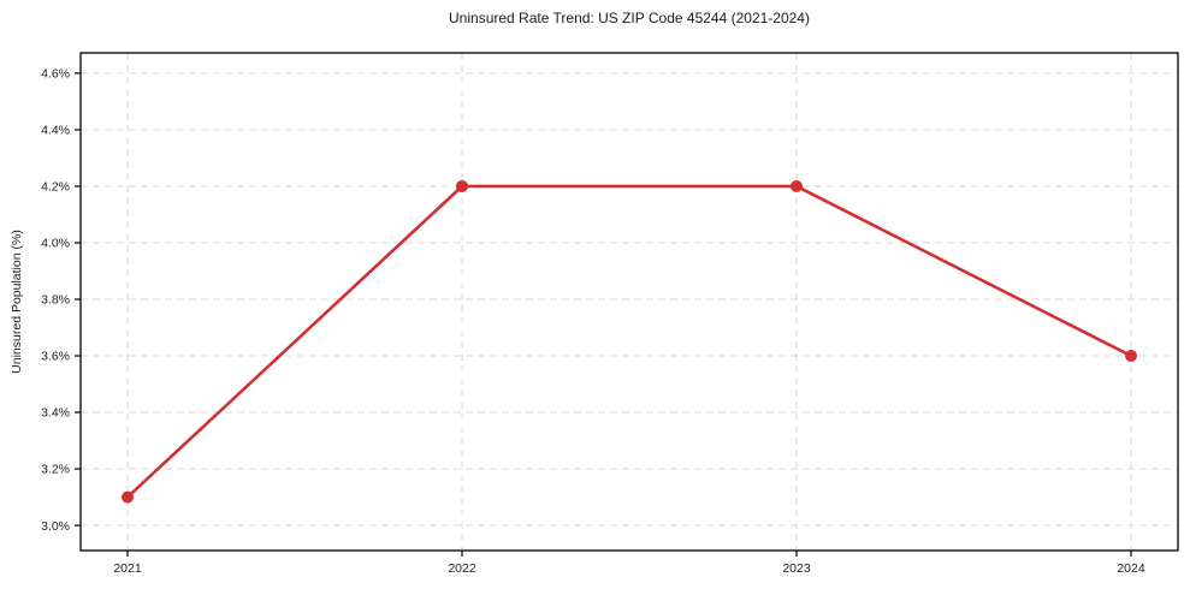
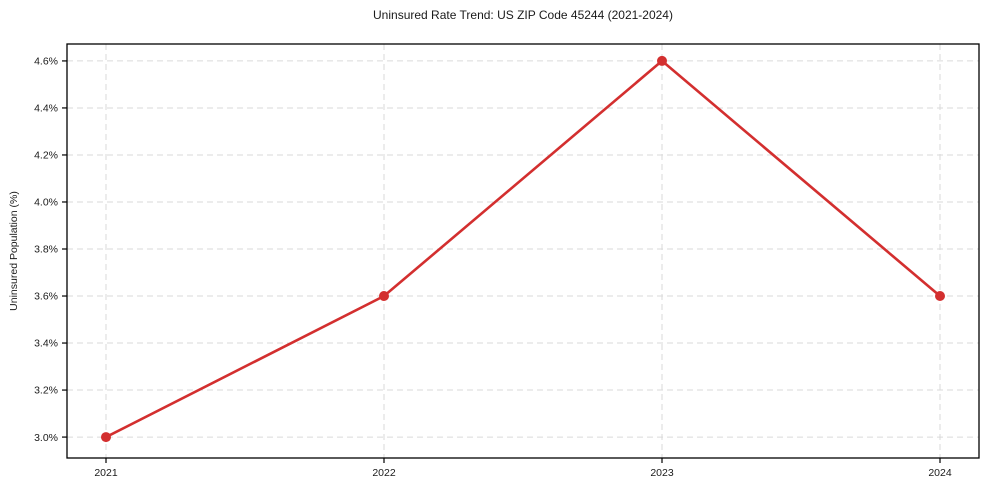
2021: 3.1% -> 3.0%
2022: 4.2% -> 3.6%
2023: 4.2% -> 4.6%
